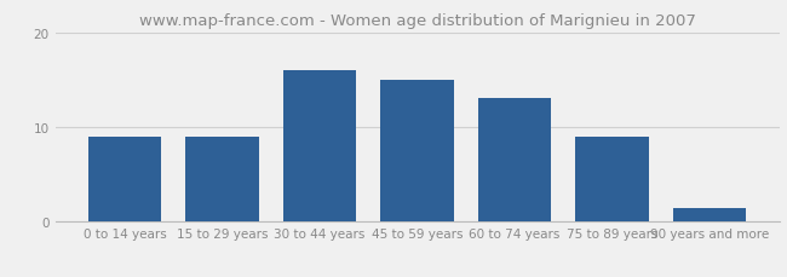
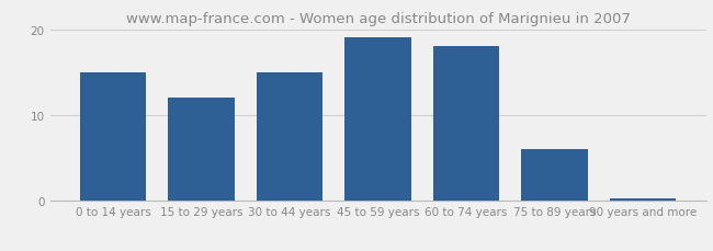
0 to 14 years: 9.0 -> 15.0
15 to 29 years: 9.0 -> 12.0
30 to 44 years: 16.0 -> 15.0
45 to 59 years: 15.0 -> 19.0
60 to 74 years: 13.0 -> 18.0
75 to 89 years: 9.0 -> 6.0
90 years and more: 1.4 -> 0.3
